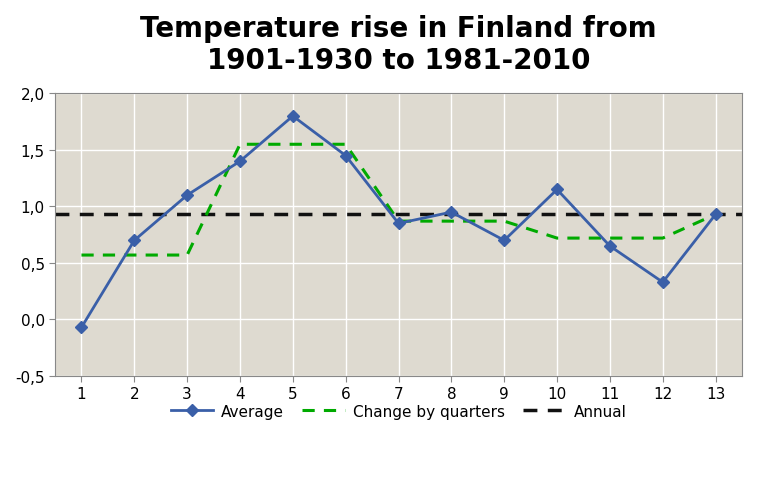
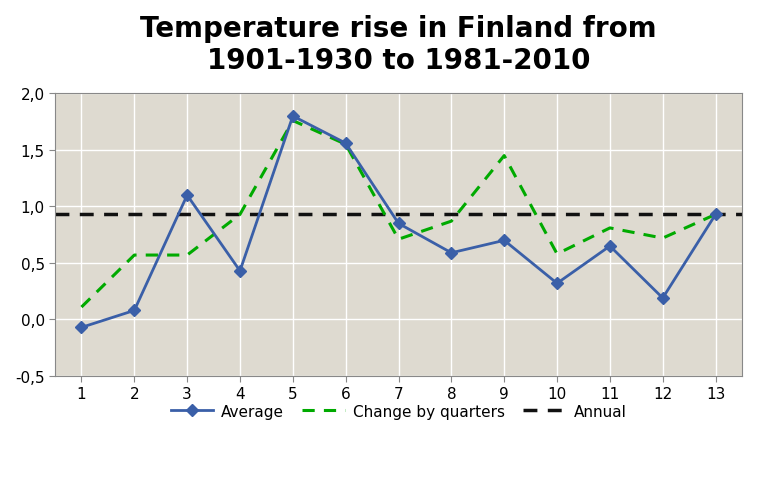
Change by quarters/1: 0,57 -> 0,11
Average/2: 0,70 -> 0,08
Average/4: 1,40 -> 0,43
Change by quarters/4: 1,55 -> 0,93
Change by quarters/5: 1,55 -> 1,76
Average/6: 1,45 -> 1,56
Change by quarters/7: 0,87 -> 0,71
Average/8: 0,95 -> 0,59
Change by quarters/9: 0,87 -> 1,45
Average/10: 1,15 -> 0,32
Change by quarters/10: 0,72 -> 0,58
Change by quarters/11: 0,72 -> 0,81
Average/12: 0,33 -> 0,19
